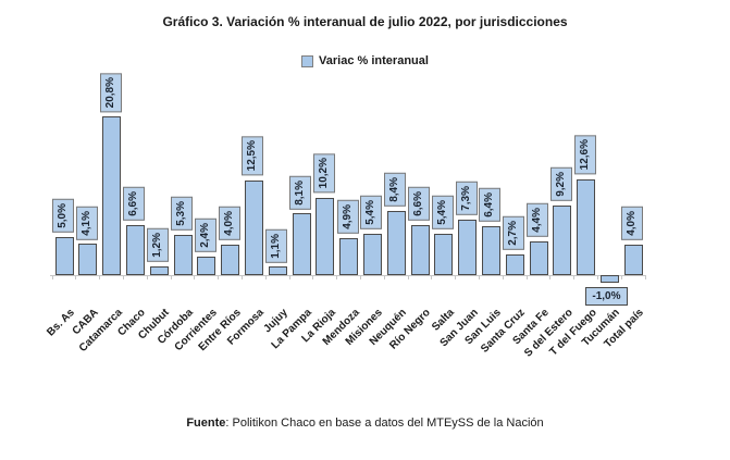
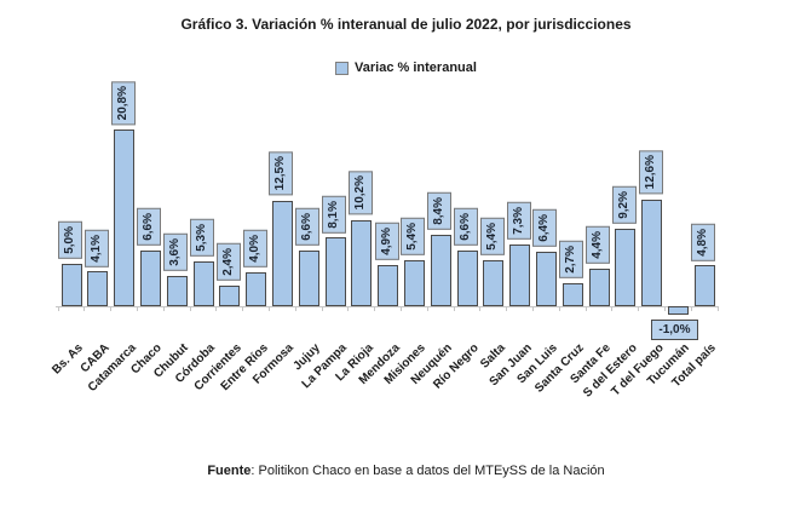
Chubut: 1,2% -> 3,6%
Jujuy: 1,1% -> 6,6%
Total país: 4,0% -> 4,8%
